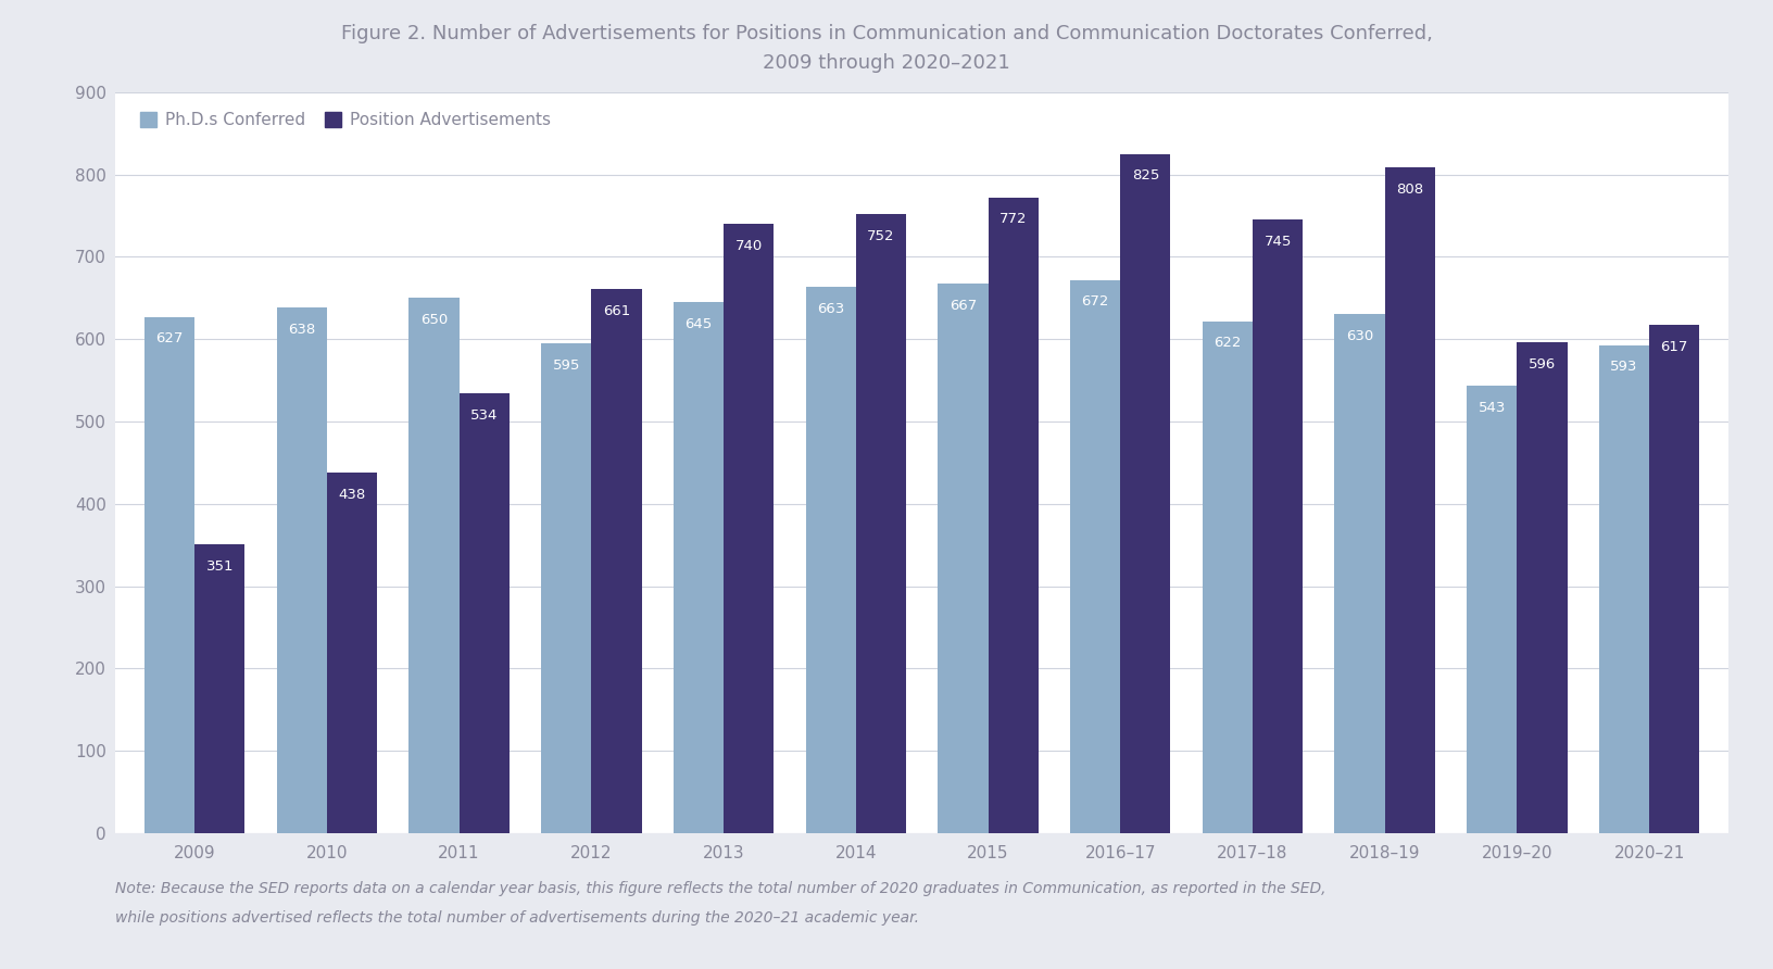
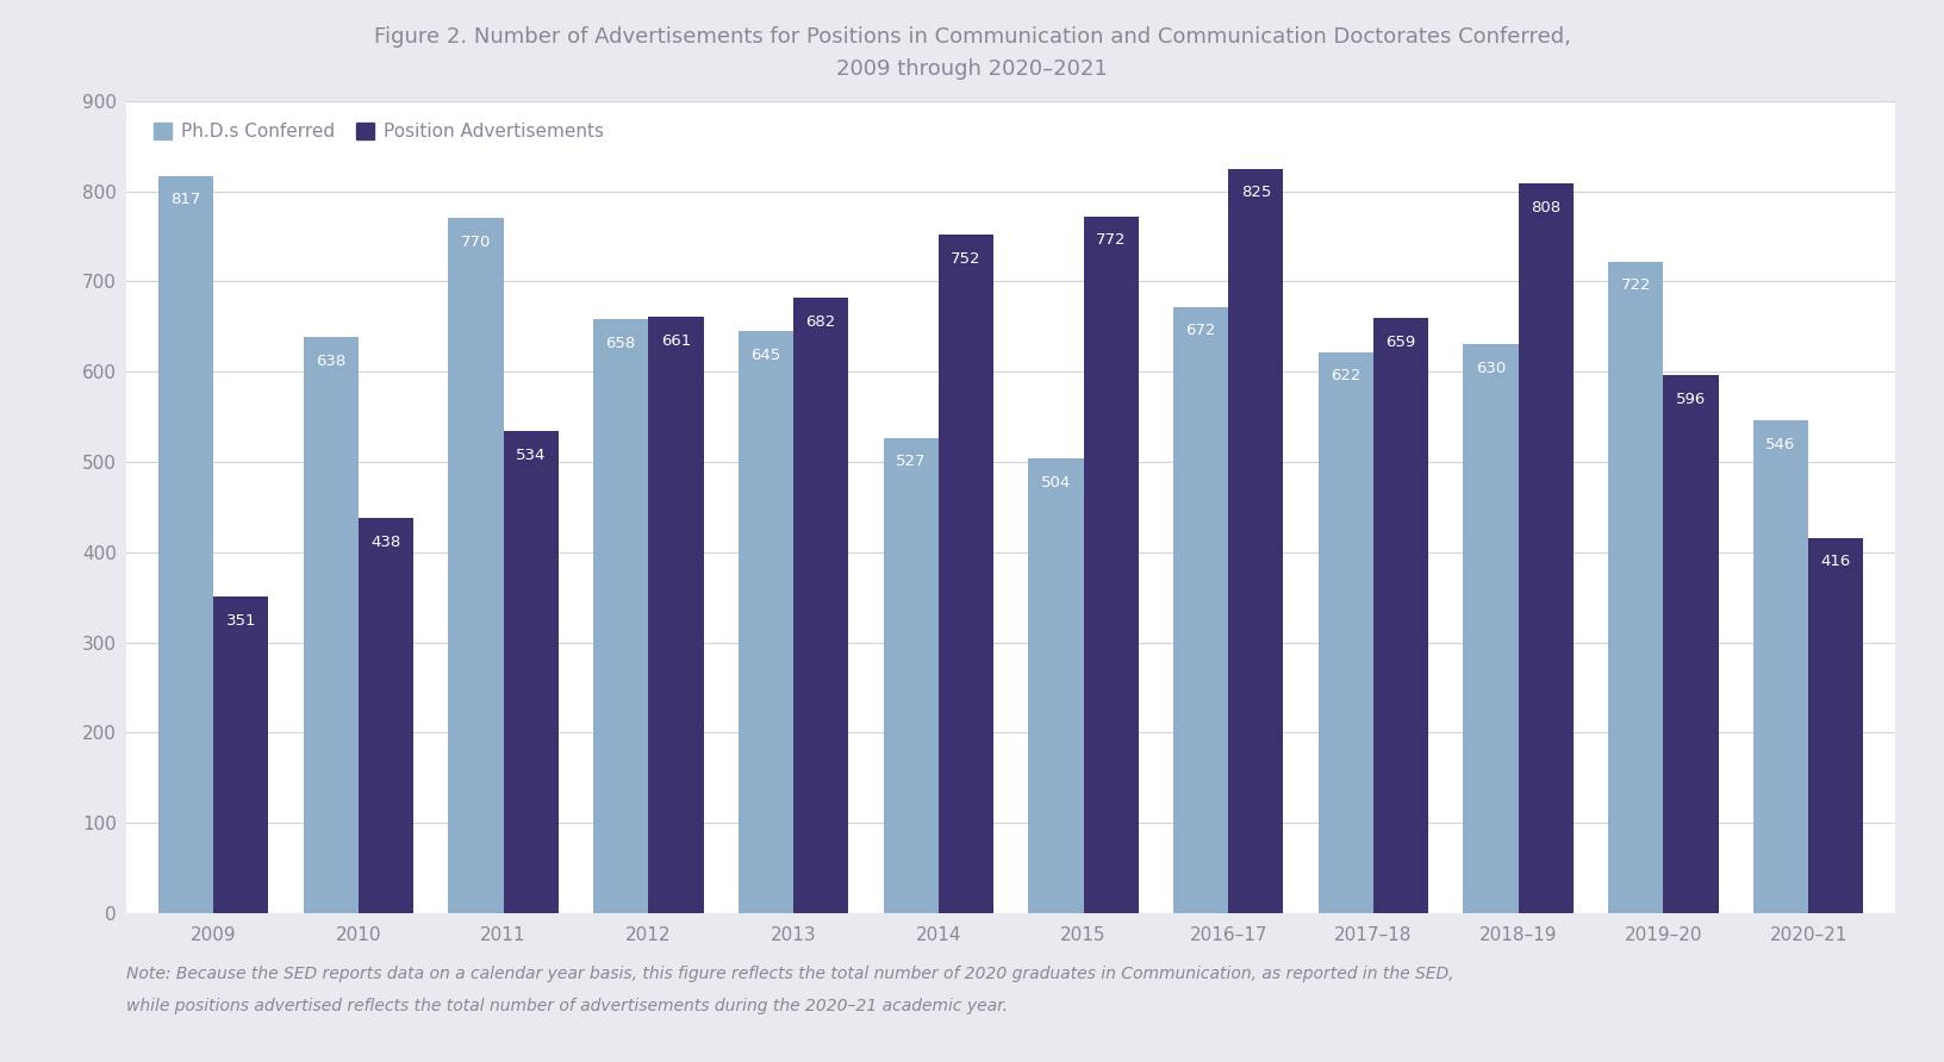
Ph.D.s Conferred/2009: 627 -> 817
Ph.D.s Conferred/2011: 650 -> 770
Ph.D.s Conferred/2012: 595 -> 658
Position Advertisements/2013: 740 -> 682
Ph.D.s Conferred/2014: 663 -> 527
Ph.D.s Conferred/2015: 667 -> 504
Position Advertisements/2017–18: 745 -> 659
Ph.D.s Conferred/2019–20: 543 -> 722
Ph.D.s Conferred/2020–21: 593 -> 546
Position Advertisements/2020–21: 617 -> 416
